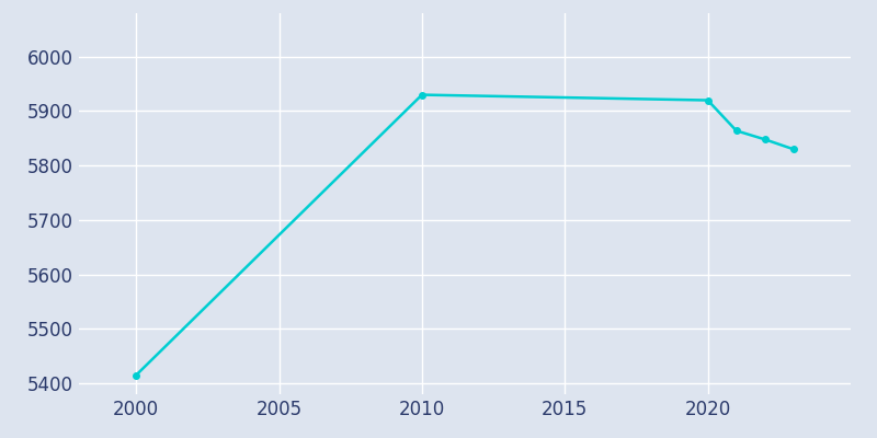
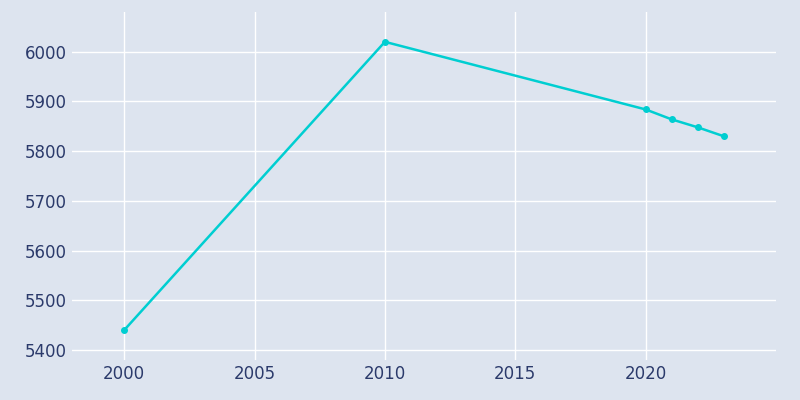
2000: 5415 -> 5440
2010: 5930 -> 6020
2020: 5920 -> 5884
